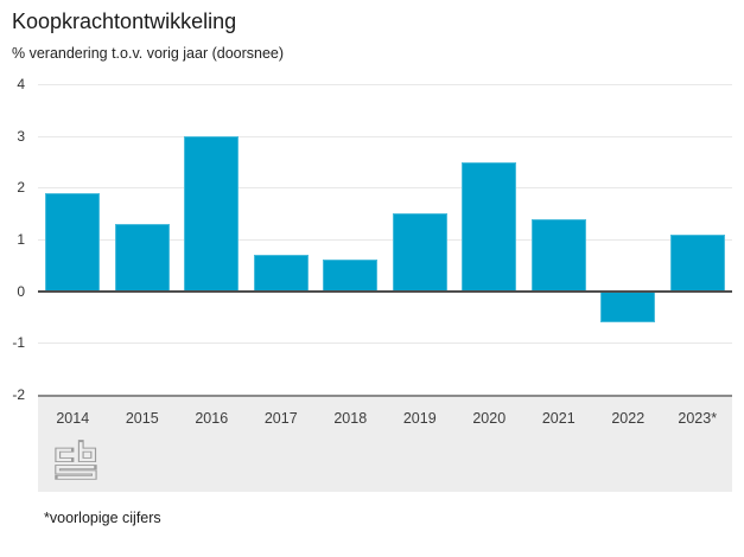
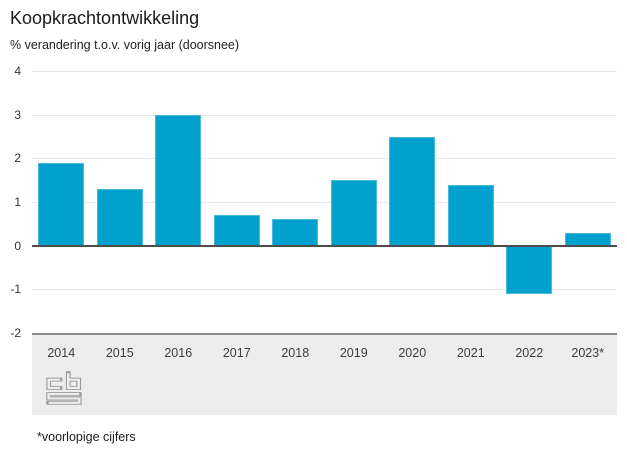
2022: -0.6 -> -1.1
2023*: 1.1 -> 0.3
